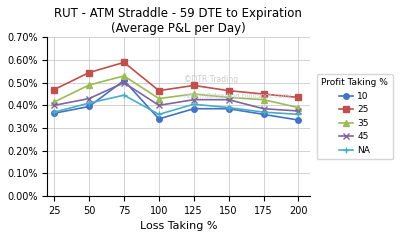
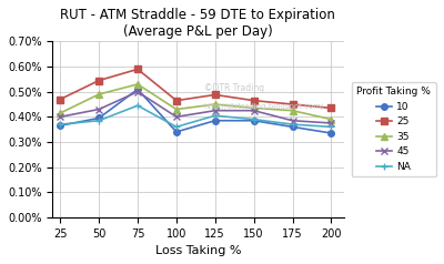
NA/50: 0.410% -> 0.385%
